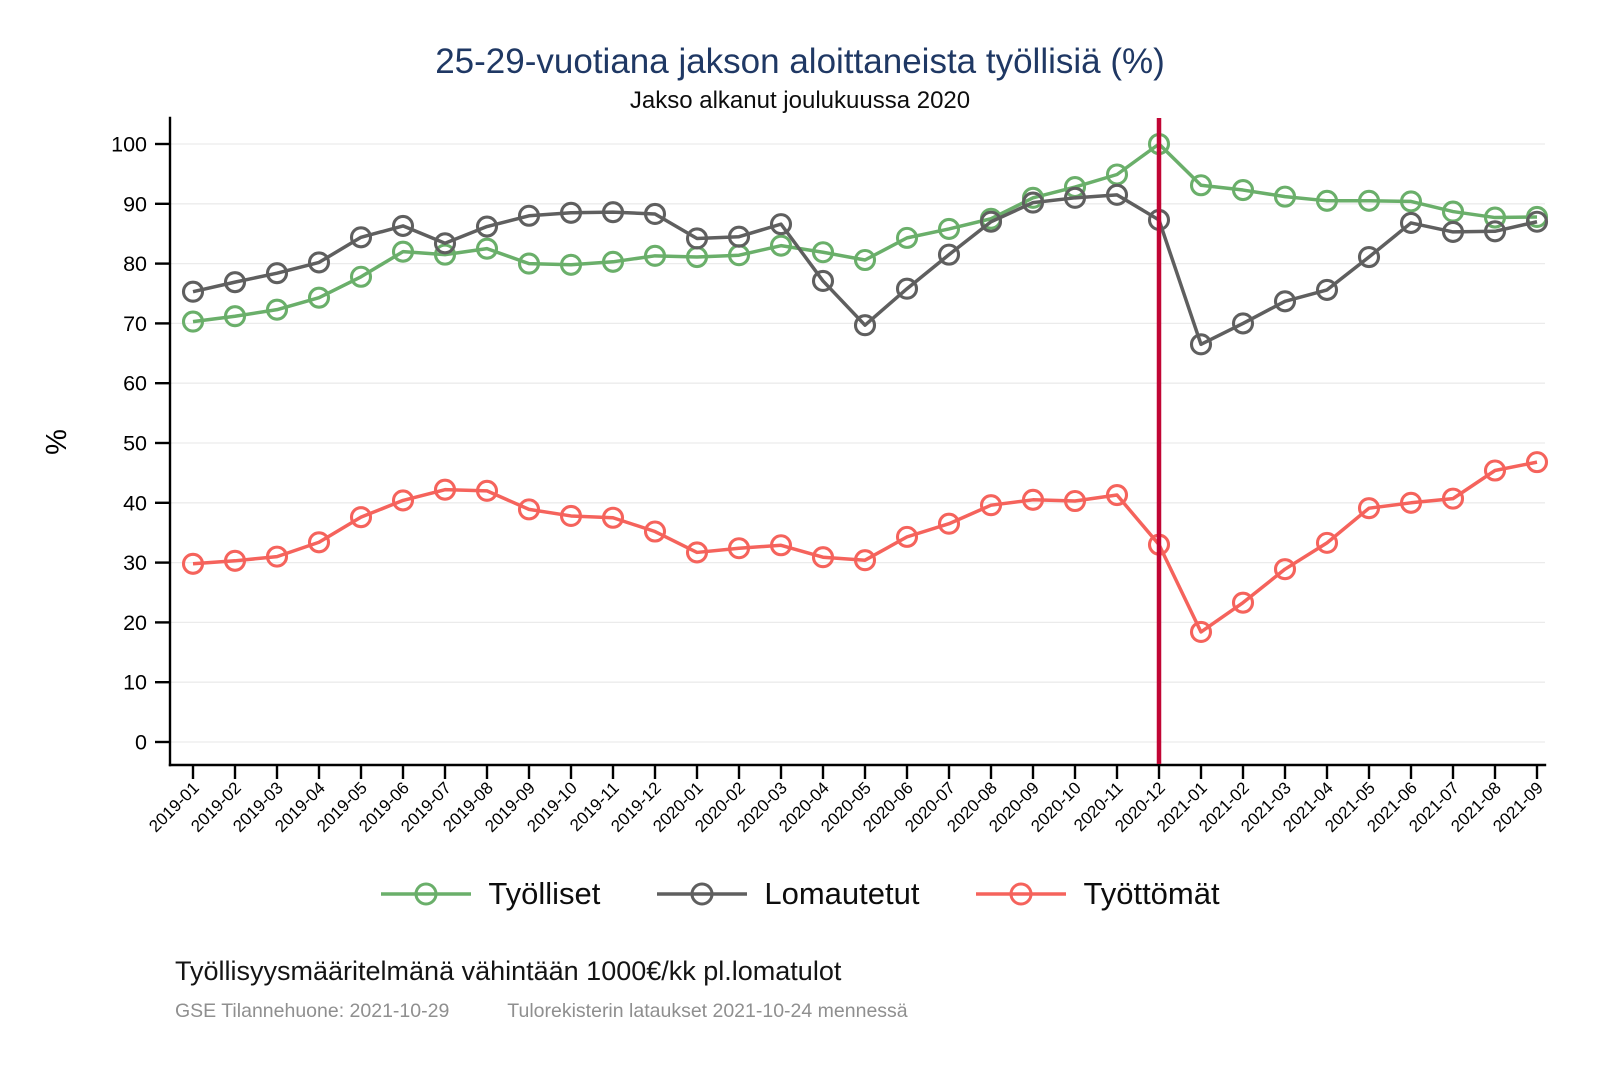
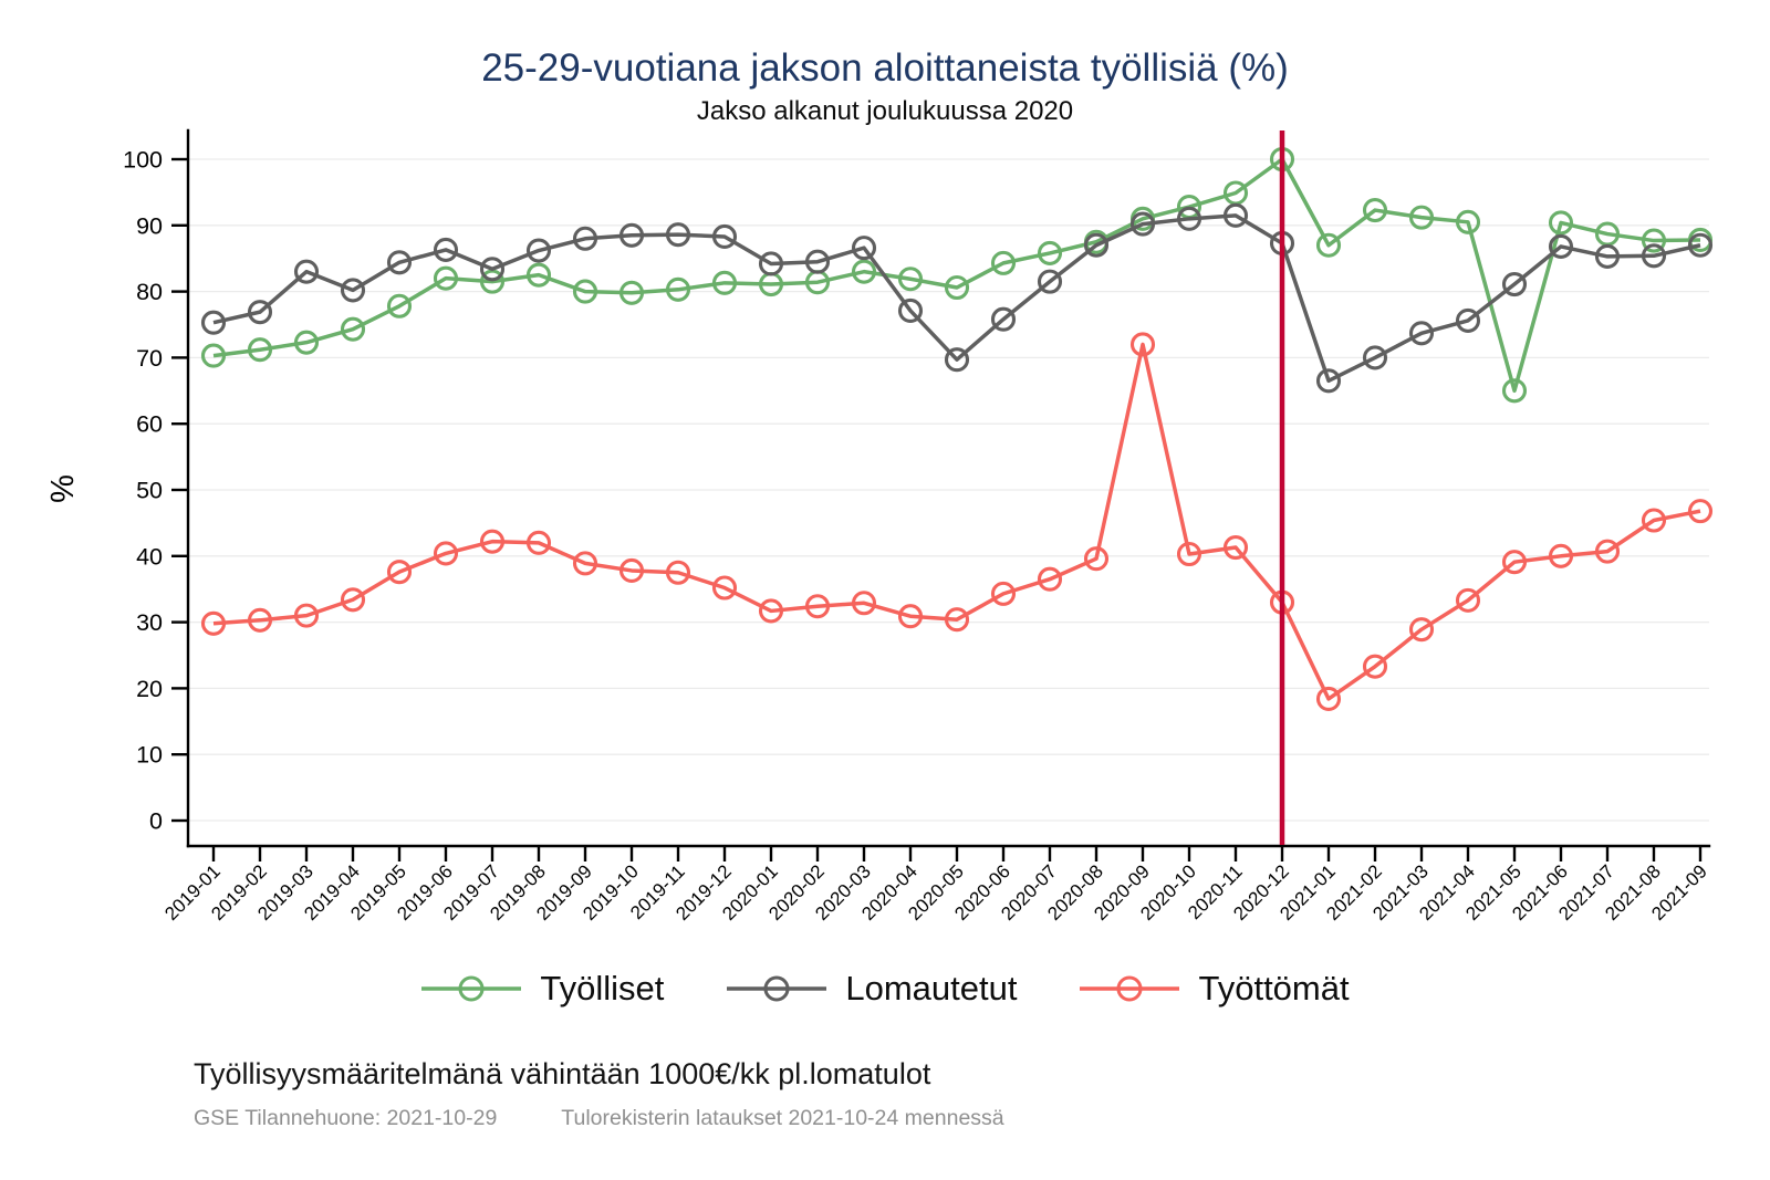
Lomautetut/2019-03: 78 -> 83
Työttömät/2020-09: 40 -> 72
Työlliset/2021-01: 93 -> 87
Työlliset/2021-05: 90 -> 65
